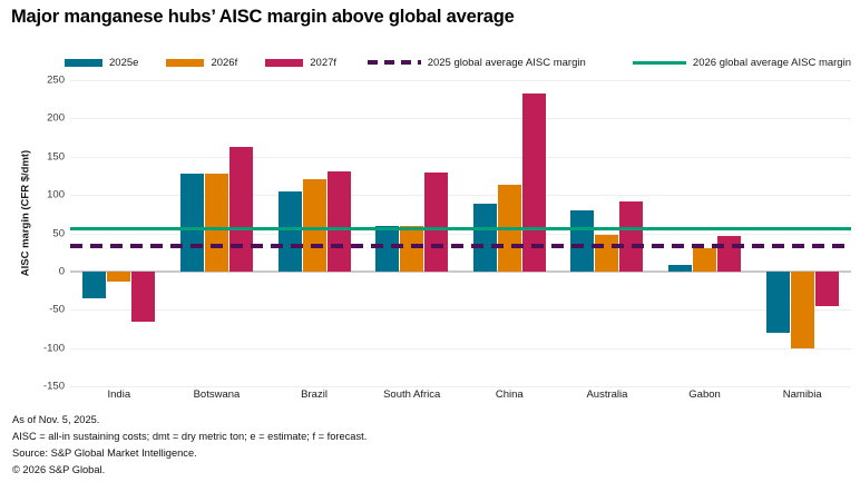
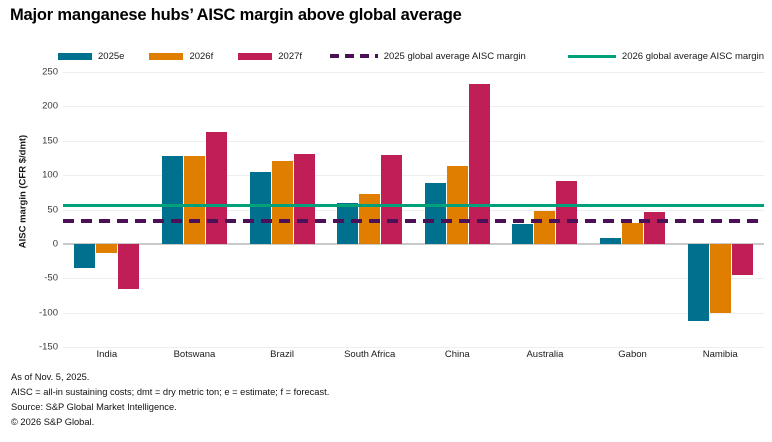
2026f/South Africa: 60 -> 70
2025e/Australia: 80 -> 30
2025e/Namibia: -80 -> -110
